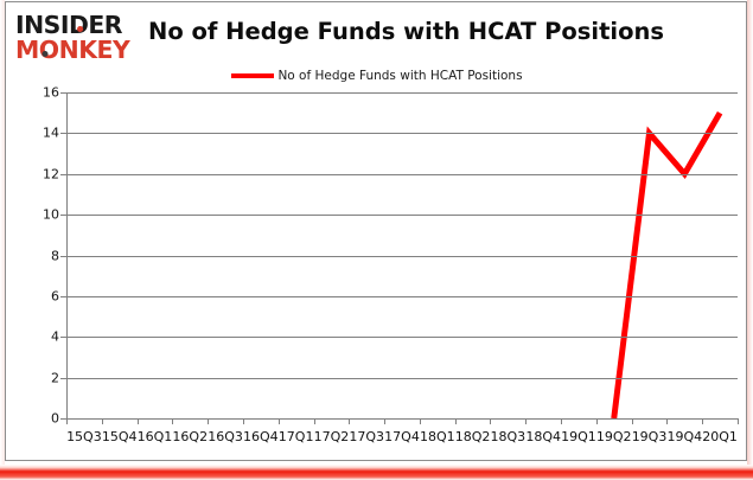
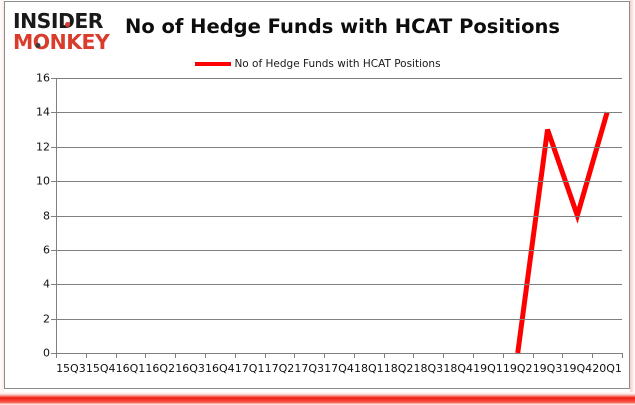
19Q3: 14 -> 13
19Q4: 12 -> 8
20Q1: 15 -> 14
